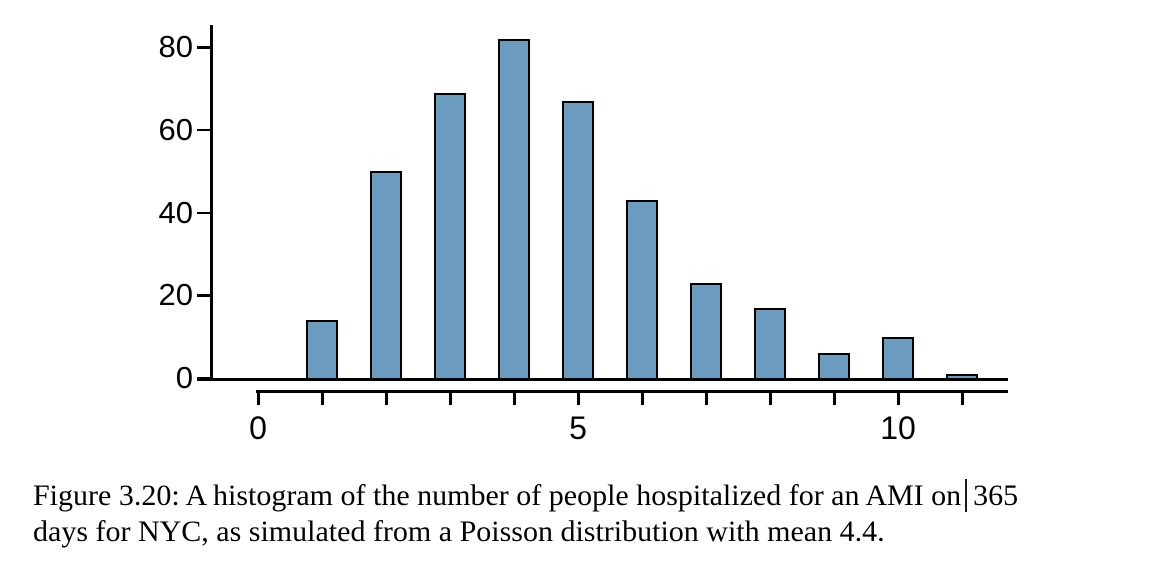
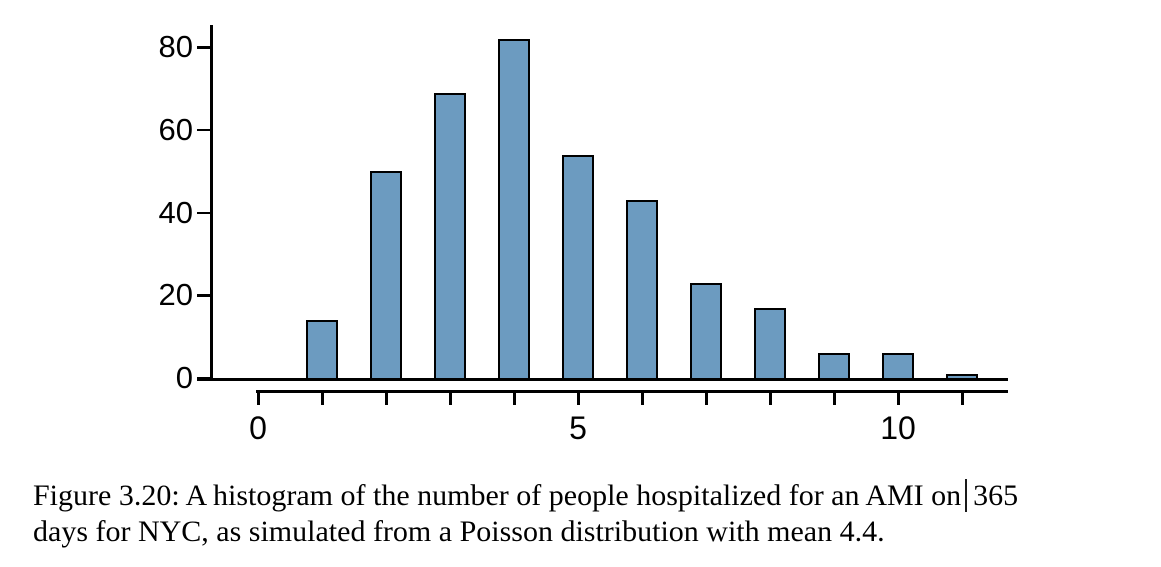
5: 67 -> 54
10: 10 -> 6
